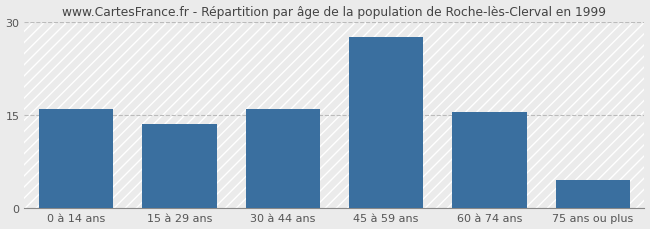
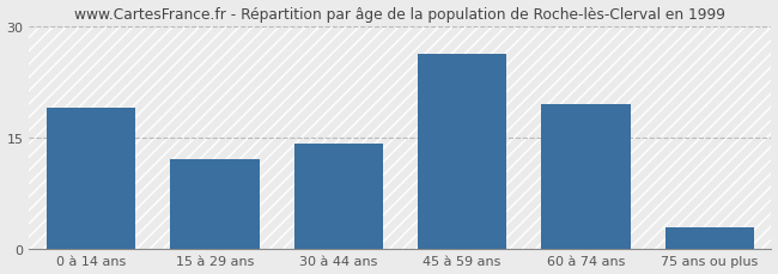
0 à 14 ans: 15.9 -> 19.0
15 à 29 ans: 13.5 -> 12.0
30 à 44 ans: 15.9 -> 14.2
45 à 59 ans: 27.5 -> 26.2
60 à 74 ans: 15.4 -> 19.4
75 ans ou plus: 4.5 -> 2.8
